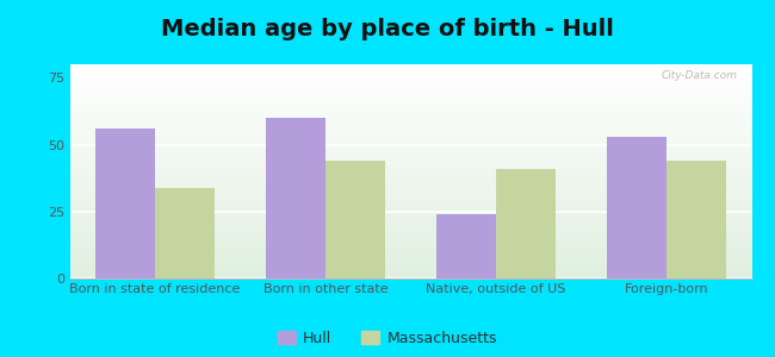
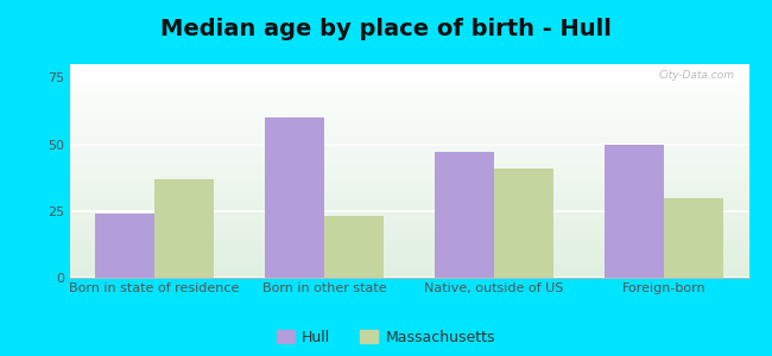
Hull/Born in state of residence: 56 -> 24
Massachusetts/Born in state of residence: 34 -> 37
Massachusetts/Born in other state: 44 -> 23
Hull/Native, outside of US: 24 -> 47
Hull/Foreign-born: 53 -> 50
Massachusetts/Foreign-born: 44 -> 30
